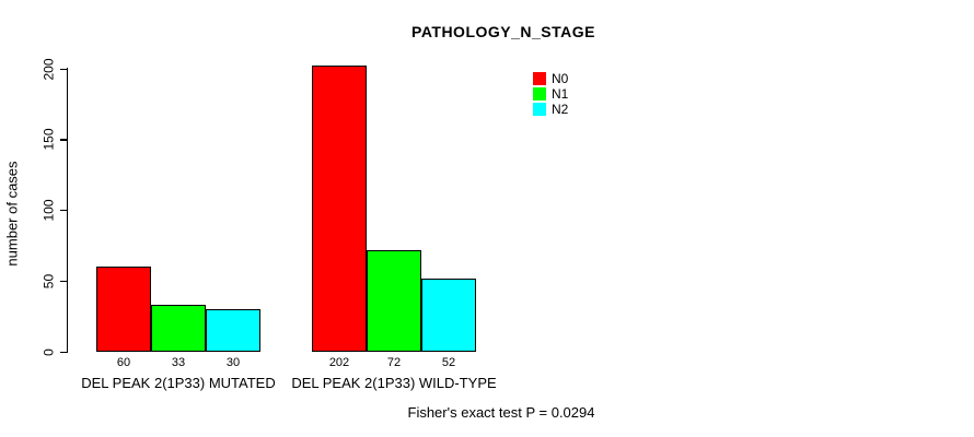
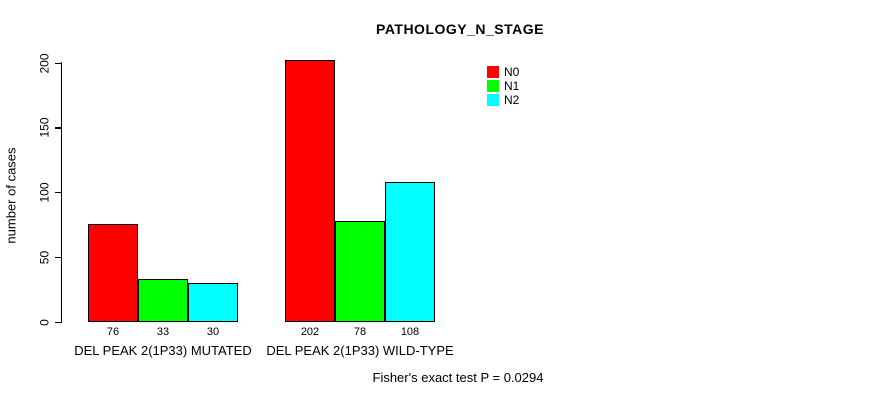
N0/DEL PEAK 2(1P33) MUTATED: 60 -> 76
N1/DEL PEAK 2(1P33) WILD-TYPE: 72 -> 78
N2/DEL PEAK 2(1P33) WILD-TYPE: 52 -> 108
